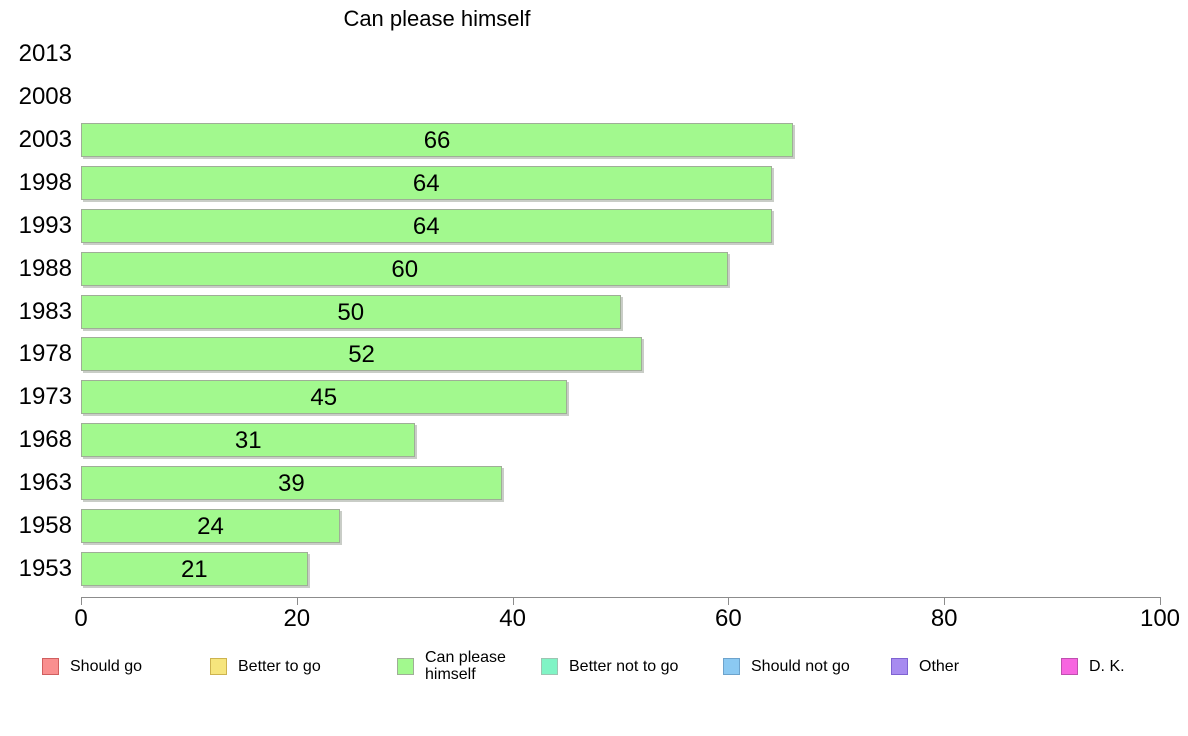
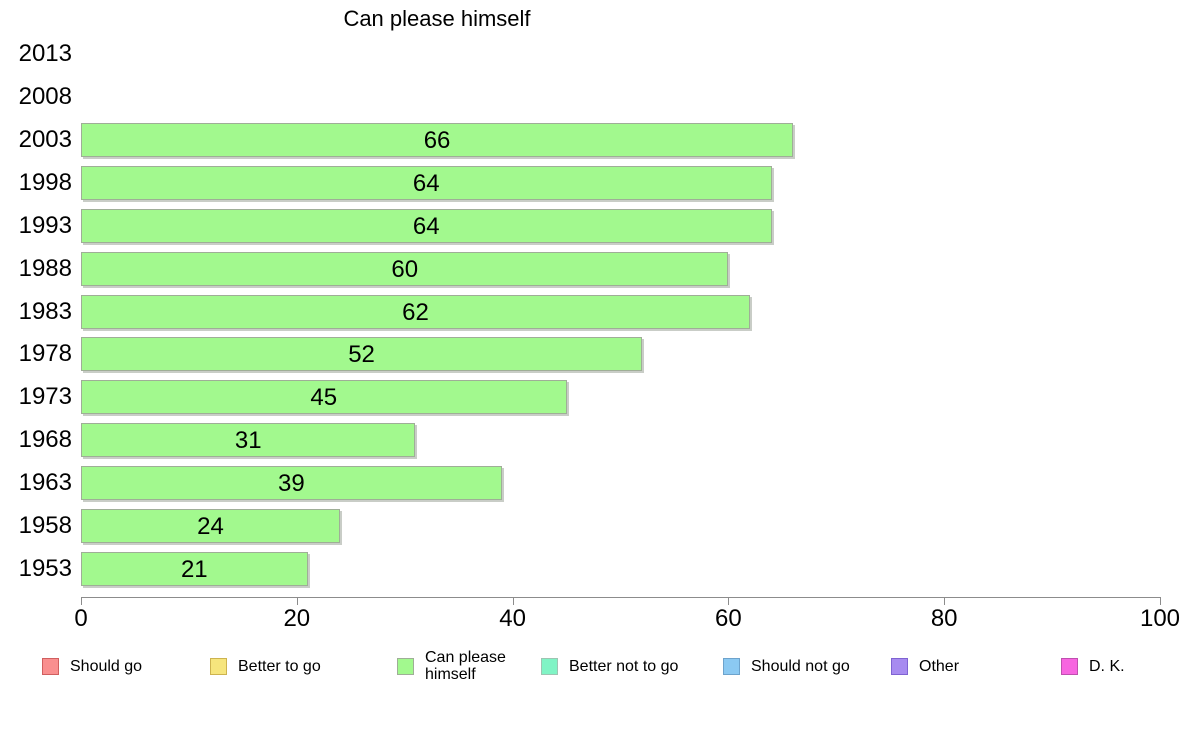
1983: 50 -> 62
